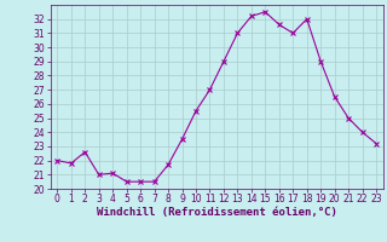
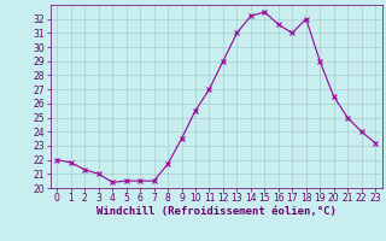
2: 22.6 -> 21.3
4: 21.1 -> 20.4
